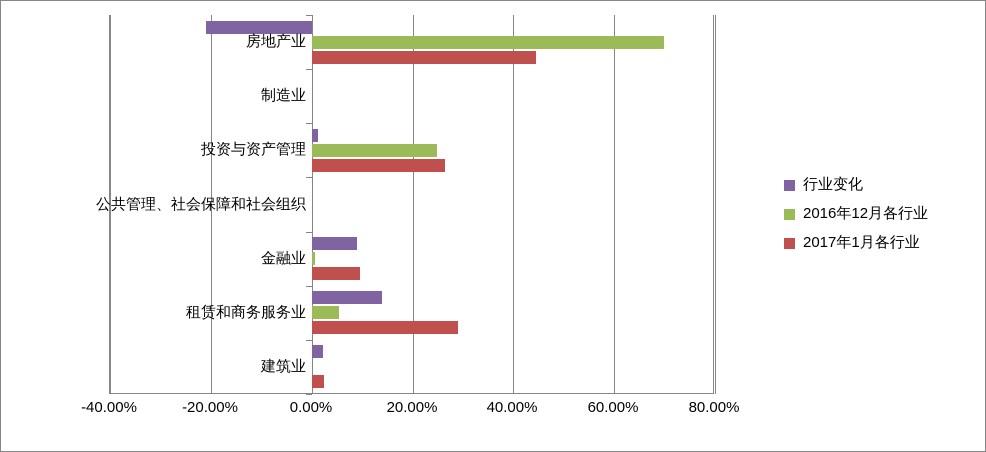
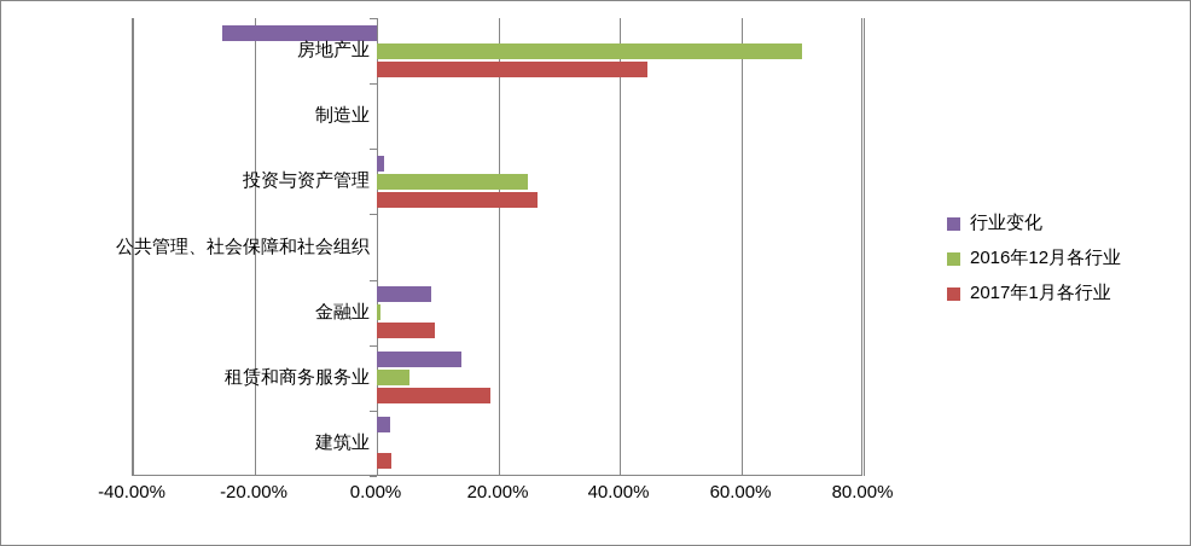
行业变化/房地产业: -21% -> -25%
2017年1月各行业/租赁和商务服务业: 29% -> 19%
